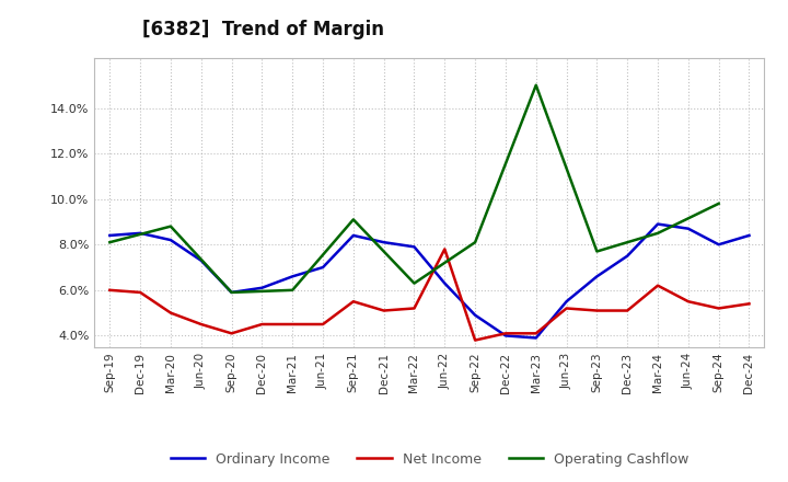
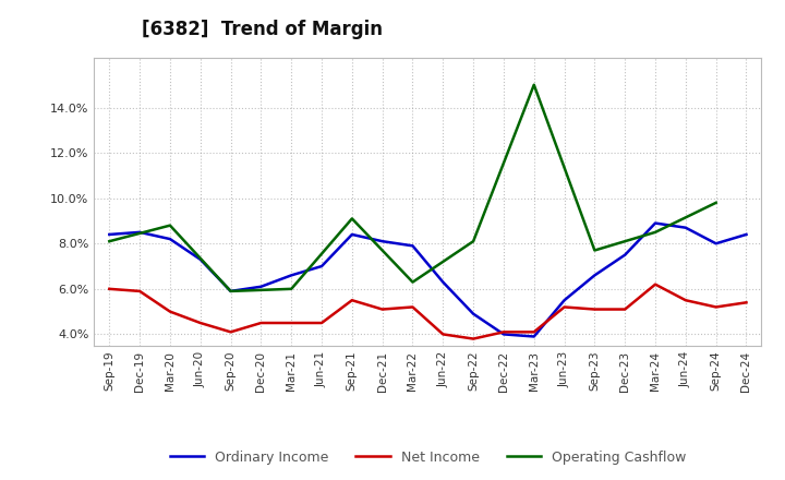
Net Income/Jun-22: 7.8% -> 4.0%
